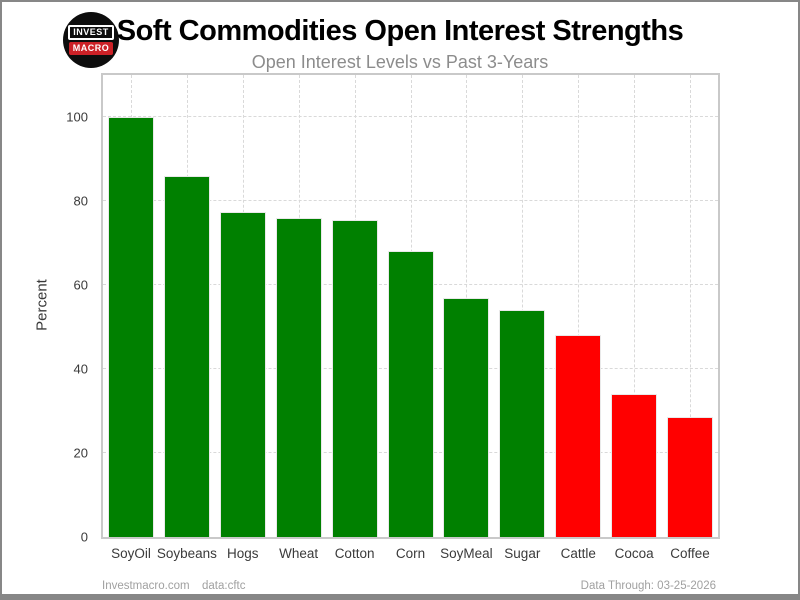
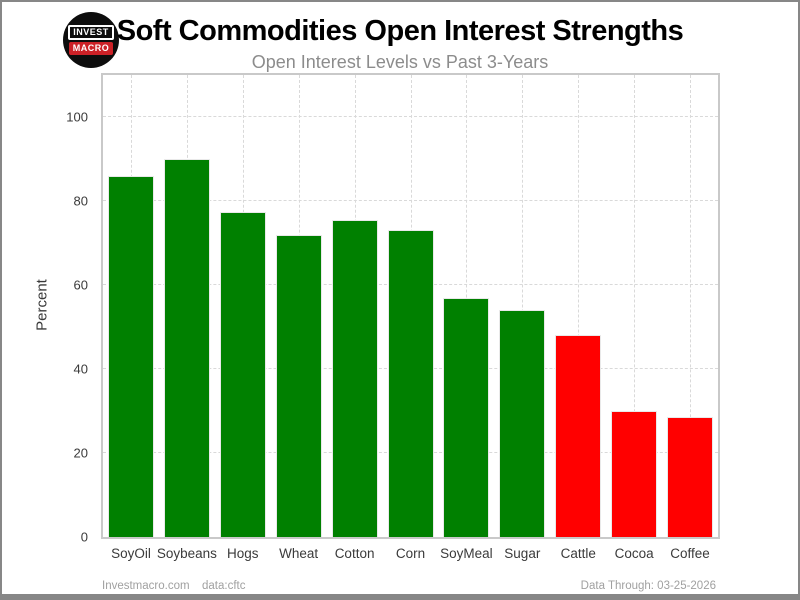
SoyOil: 100 -> 86
Soybeans: 86 -> 90
Wheat: 76 -> 72
Corn: 68 -> 73
Cocoa: 34 -> 30
